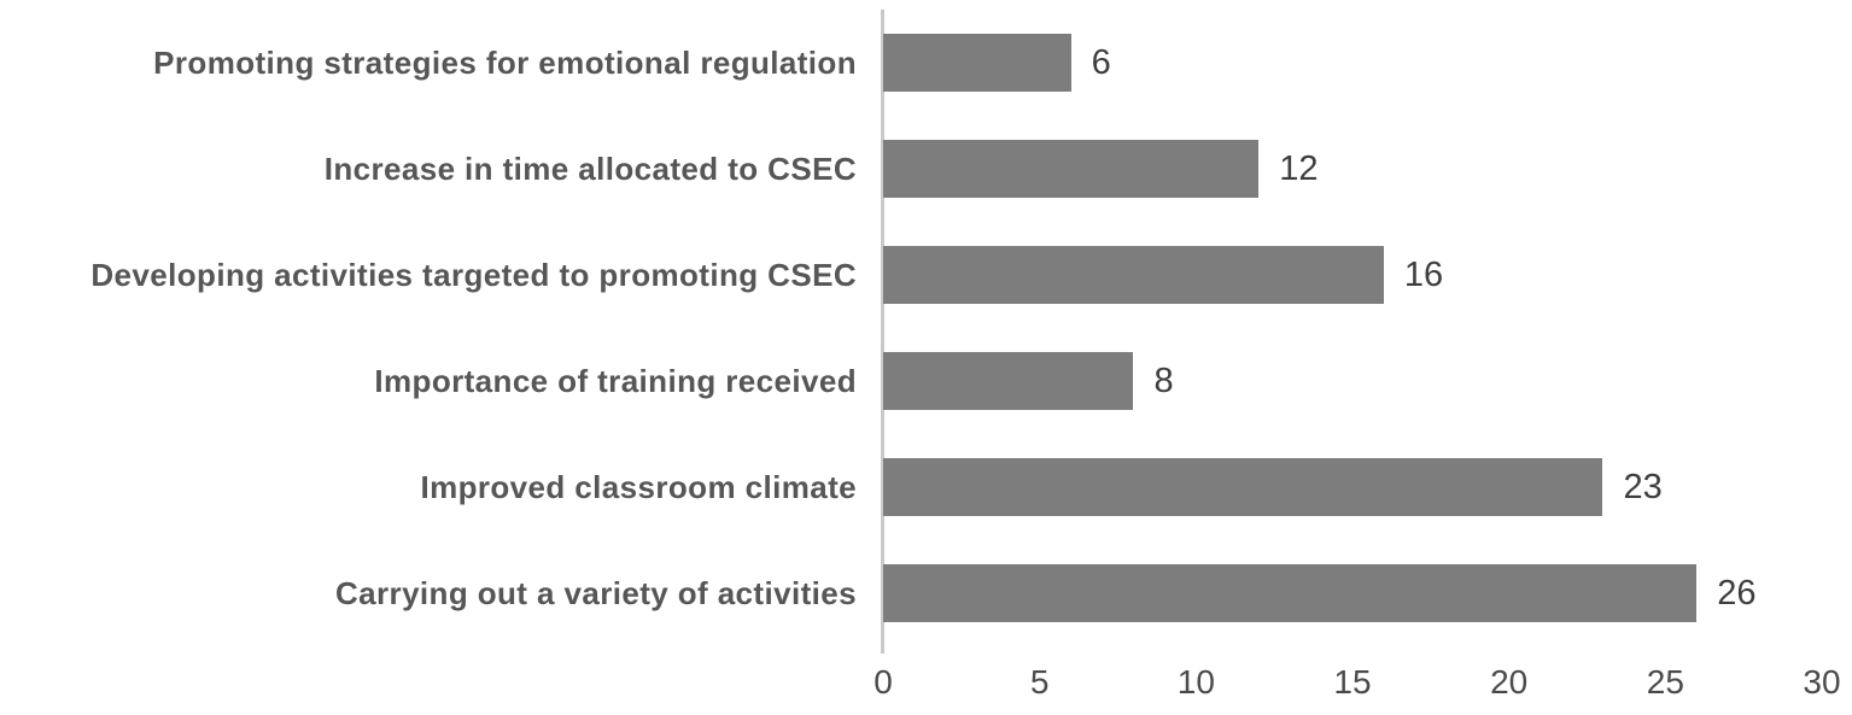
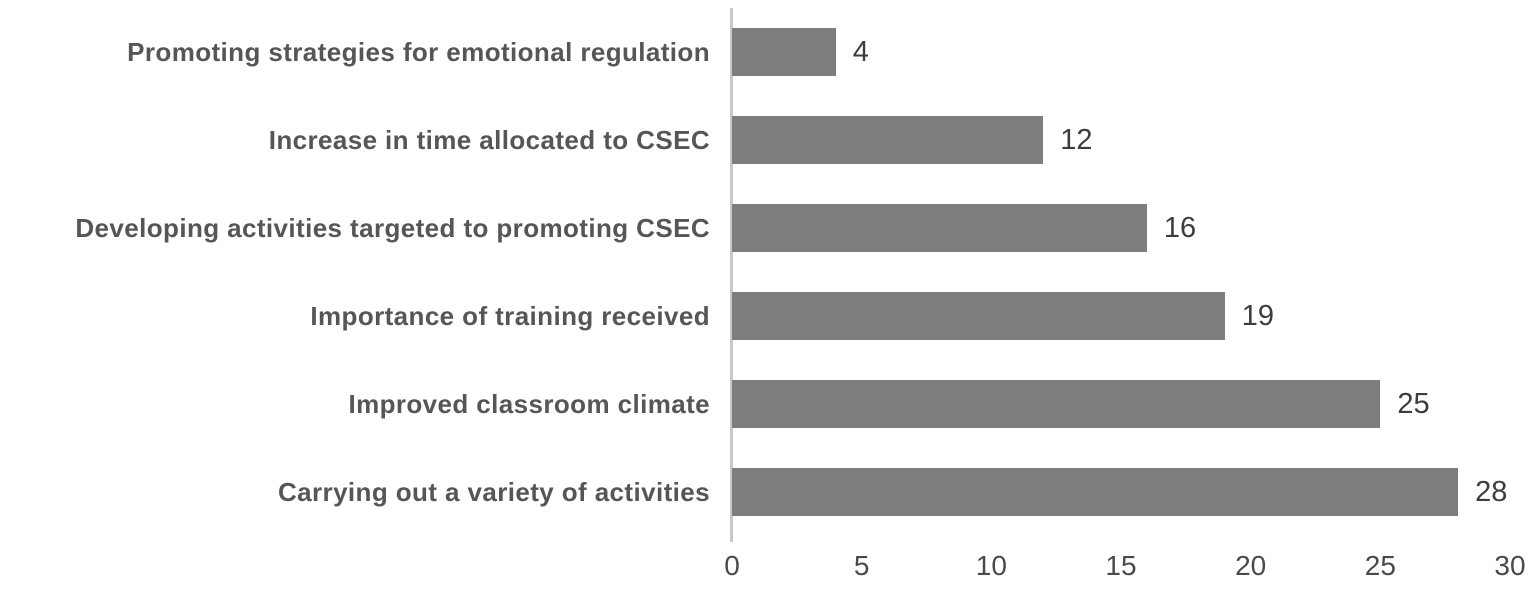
Promoting strategies for emotional regulation: 6 -> 4
Importance of training received: 8 -> 19
Improved classroom climate: 23 -> 25
Carrying out a variety of activities: 26 -> 28
